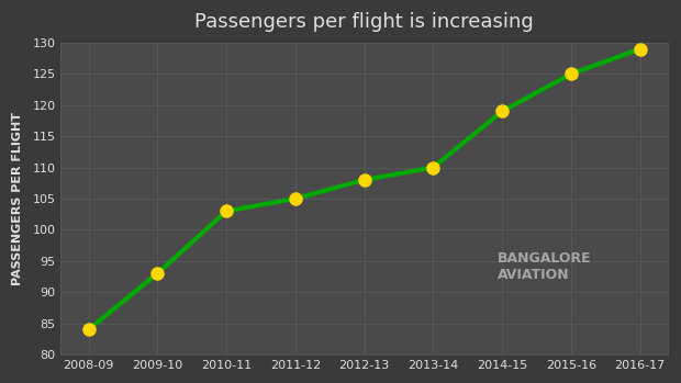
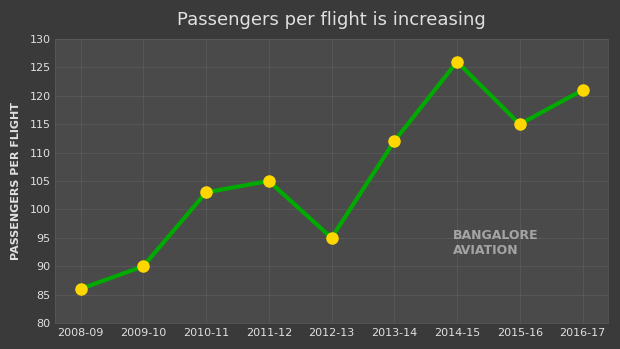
2008-09: 84 -> 86
2009-10: 93 -> 90
2012-13: 108 -> 95
2013-14: 110 -> 112
2014-15: 119 -> 126
2015-16: 125 -> 115
2016-17: 129 -> 121
